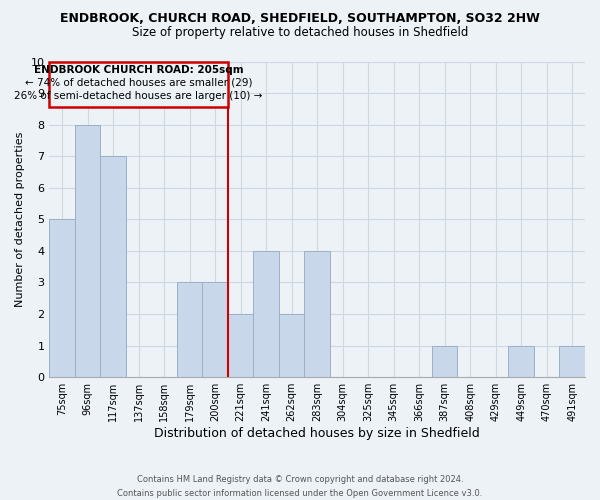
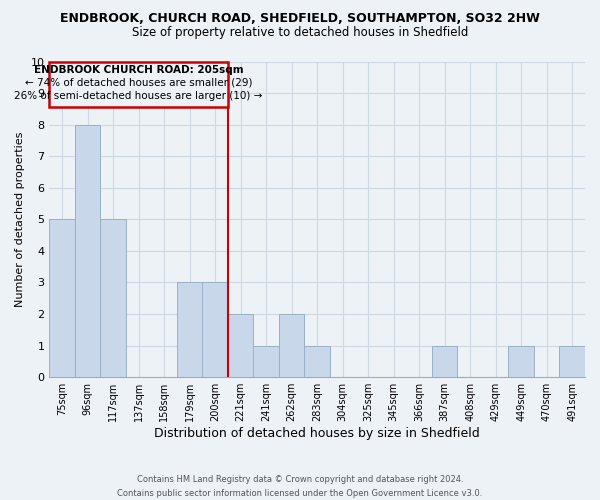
117sqm: 7 -> 5
241sqm: 4 -> 1
283sqm: 4 -> 1
